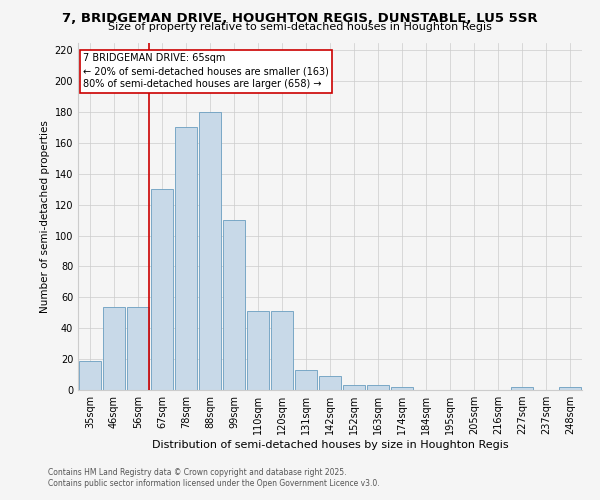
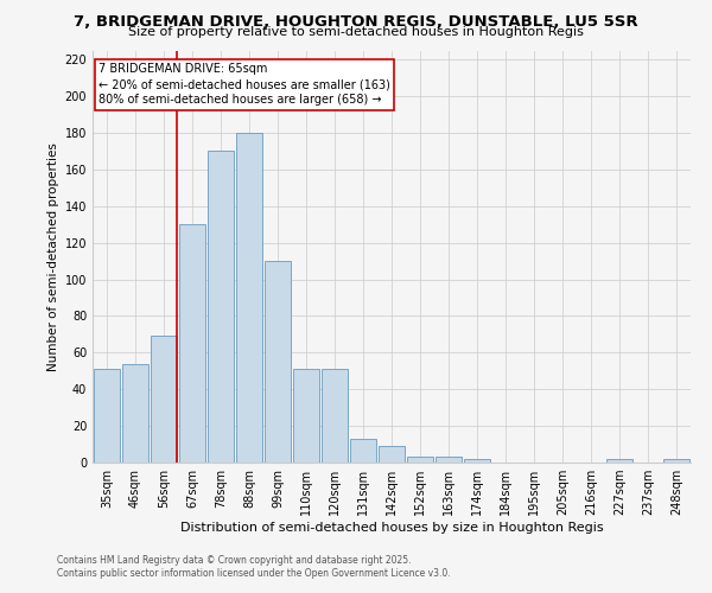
35sqm: 19 -> 51
56sqm: 54 -> 69
